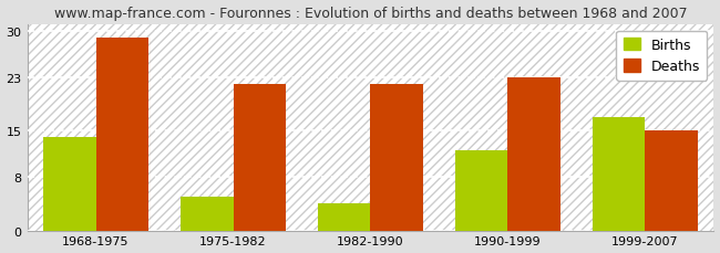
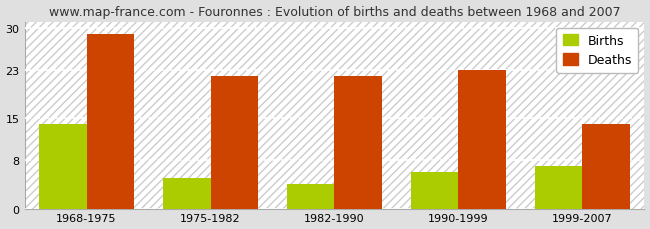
Births/1990-1999: 12 -> 6
Births/1999-2007: 17 -> 7
Deaths/1999-2007: 15 -> 14
